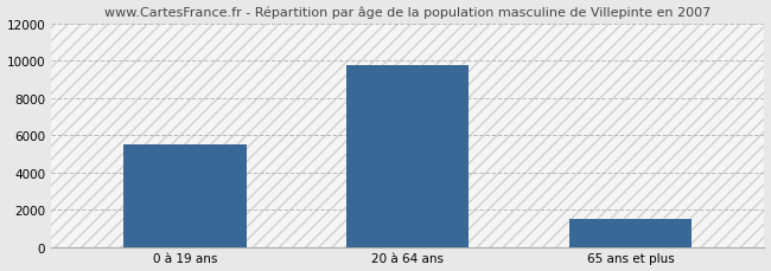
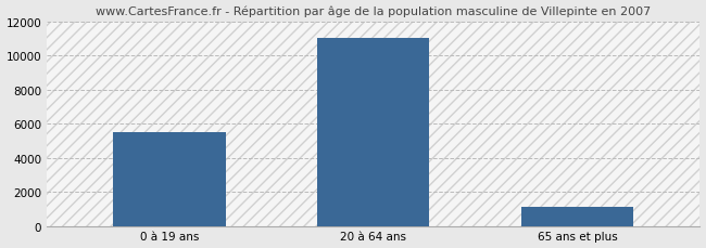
20 à 64 ans: 9800 -> 11000
65 ans et plus: 1500 -> 1100
